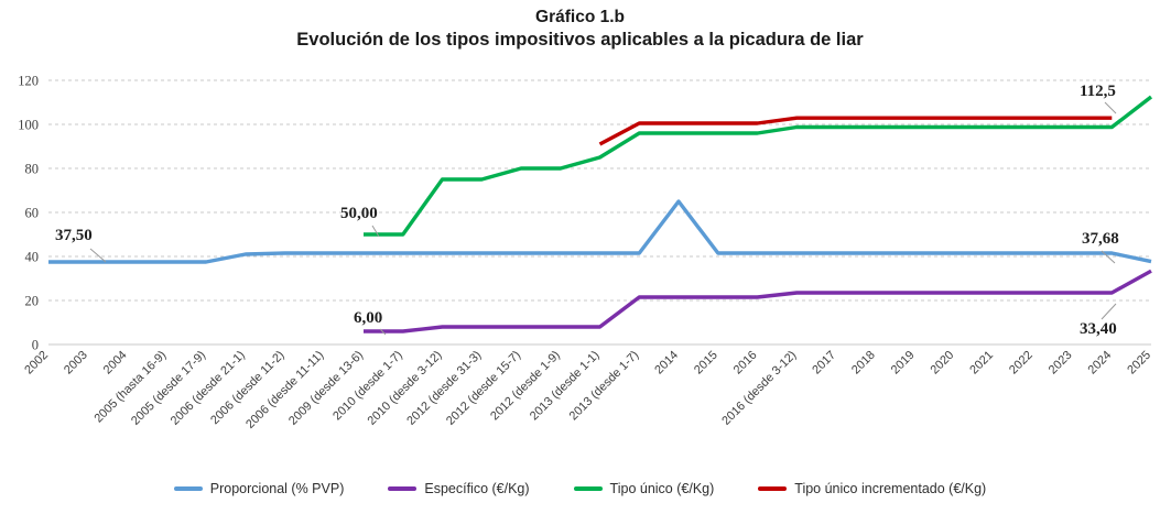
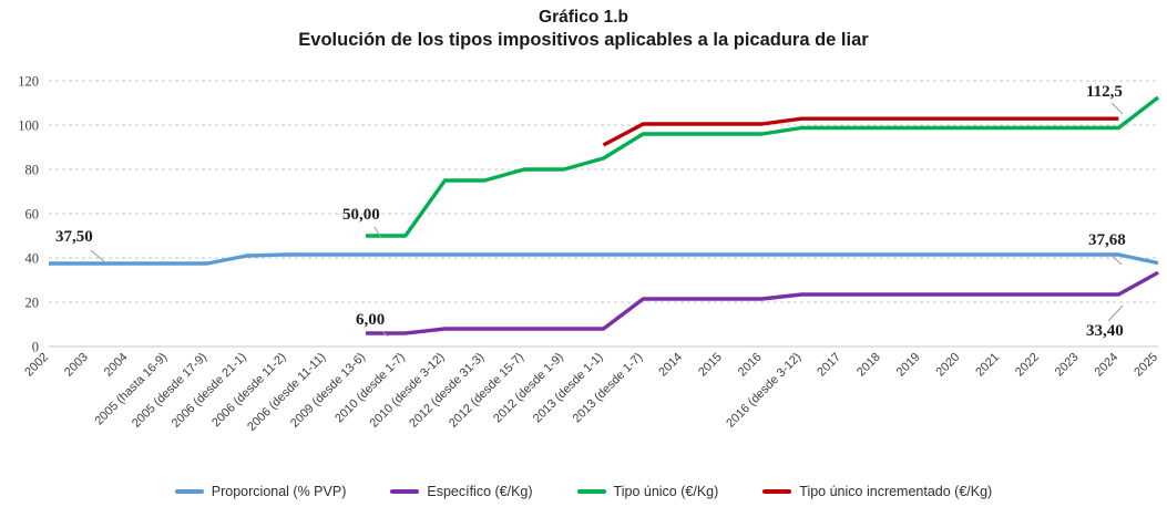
Proporcional (% PVP)/2014: 65 -> 42
